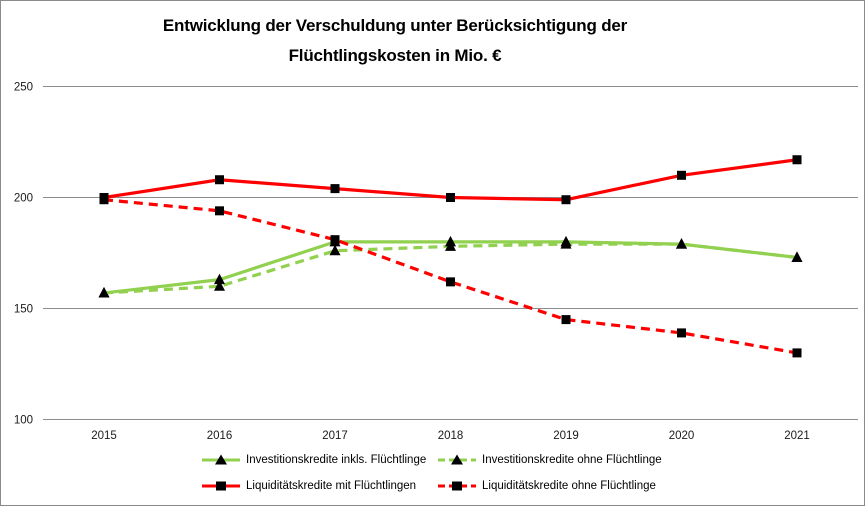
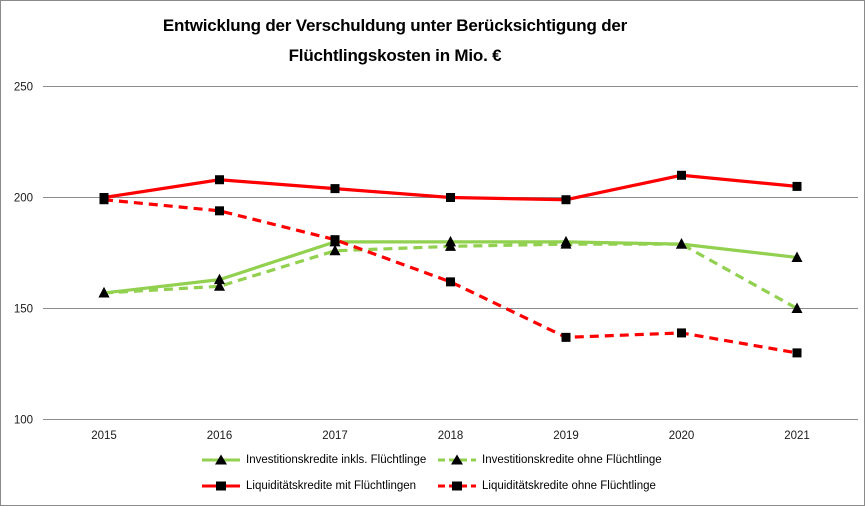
Liquiditätskredite ohne Flüchtlinge/2019: 145 -> 137
Investitionskredite ohne Flüchtlinge/2021: 173 -> 150
Liquiditätskredite mit Flüchtlingen/2021: 217 -> 205
